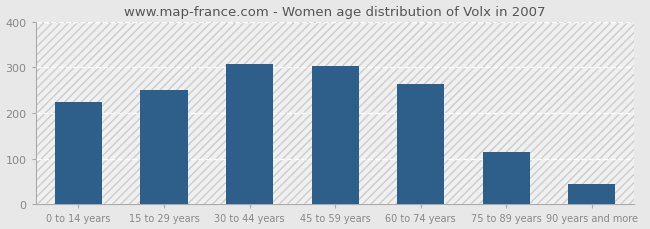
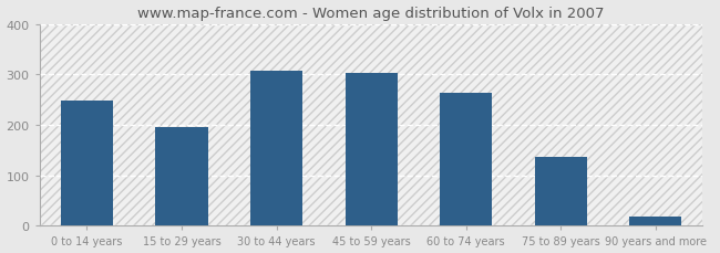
0 to 14 years: 225 -> 247
15 to 29 years: 250 -> 196
75 to 89 years: 115 -> 136
90 years and more: 45 -> 18
